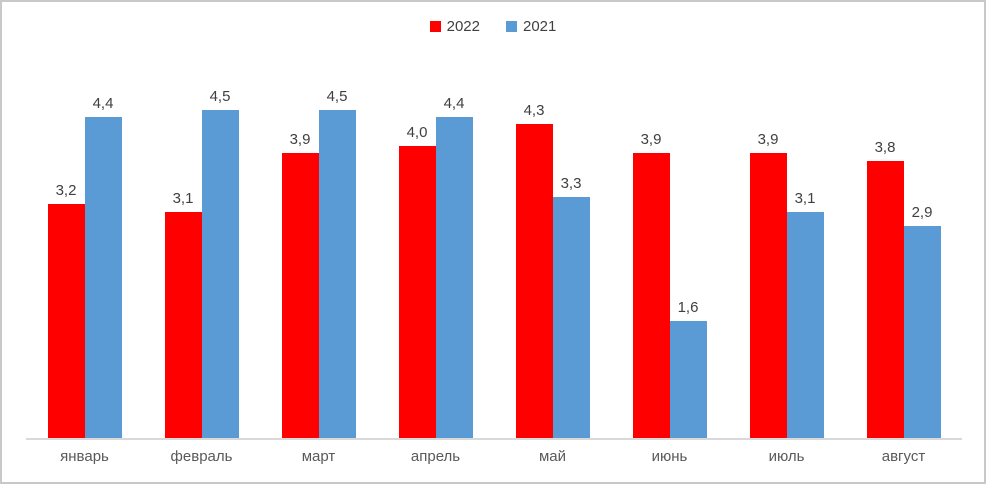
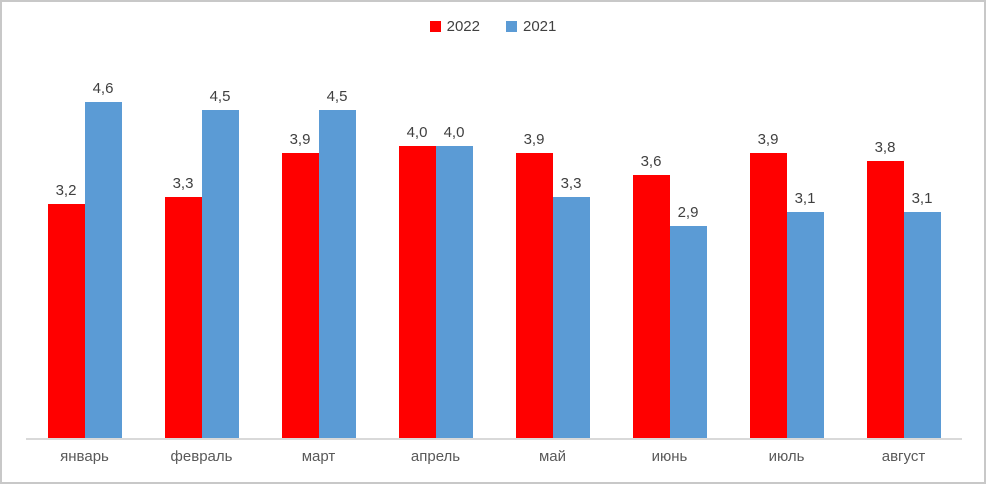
2021/январь: 4,4 -> 4,6
2022/февраль: 3,1 -> 3,3
2021/апрель: 4,4 -> 4,0
2022/май: 4,3 -> 3,9
2022/июнь: 3,9 -> 3,6
2021/июнь: 1,6 -> 2,9
2021/август: 2,9 -> 3,1
